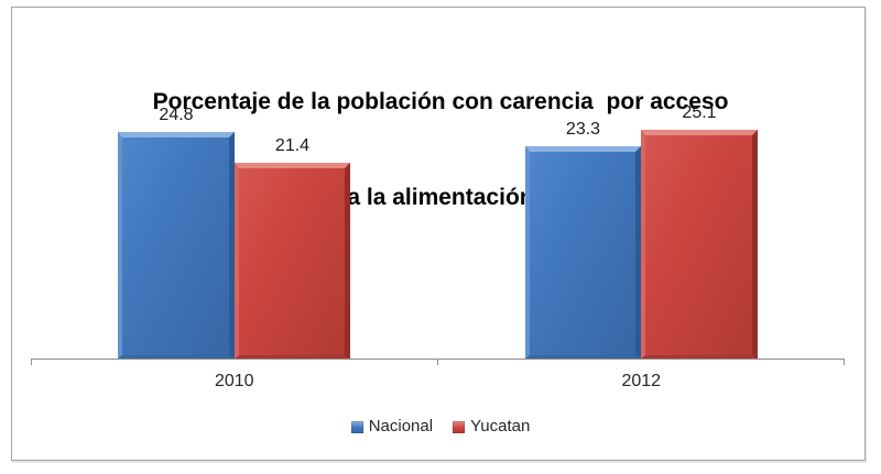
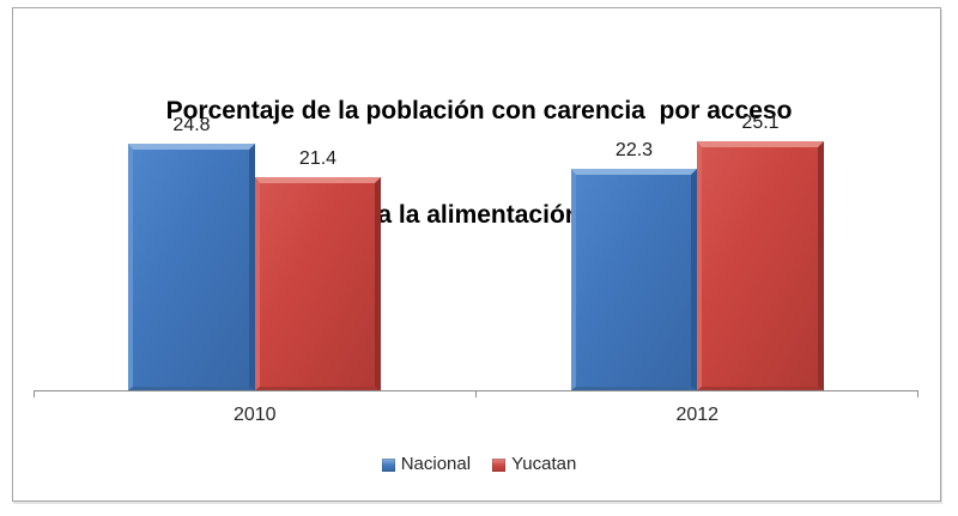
Nacional/2012: 23.3 -> 22.3
